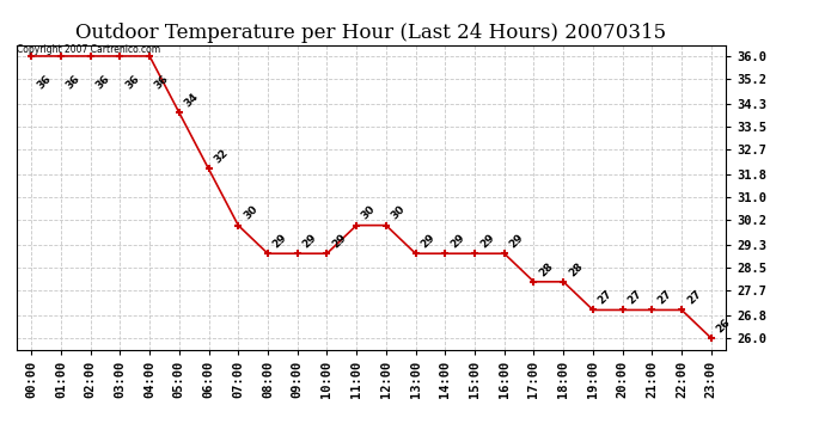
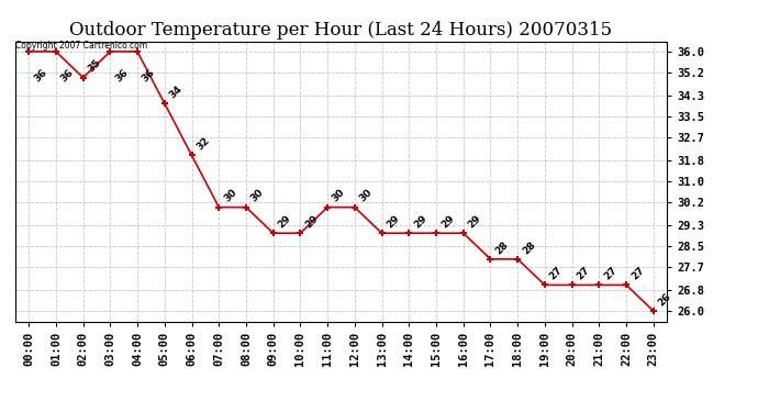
02:00: 36 -> 35
08:00: 29 -> 30
